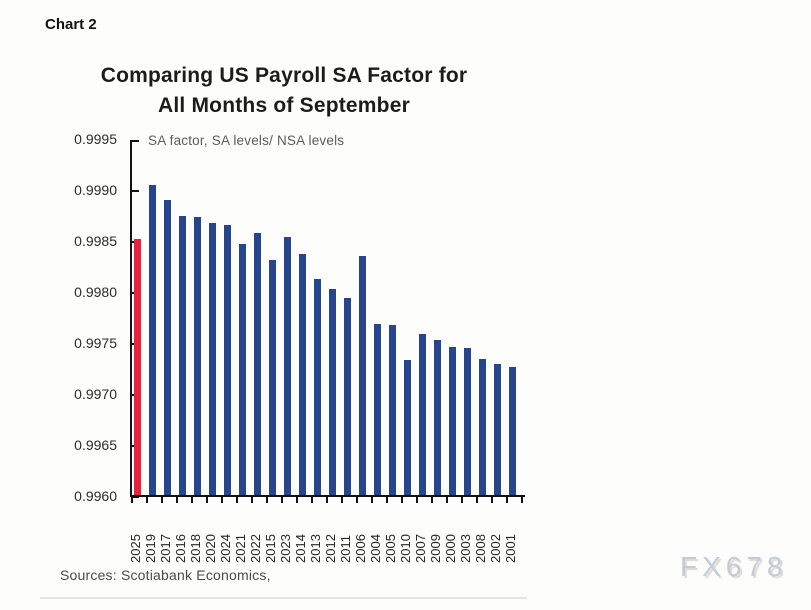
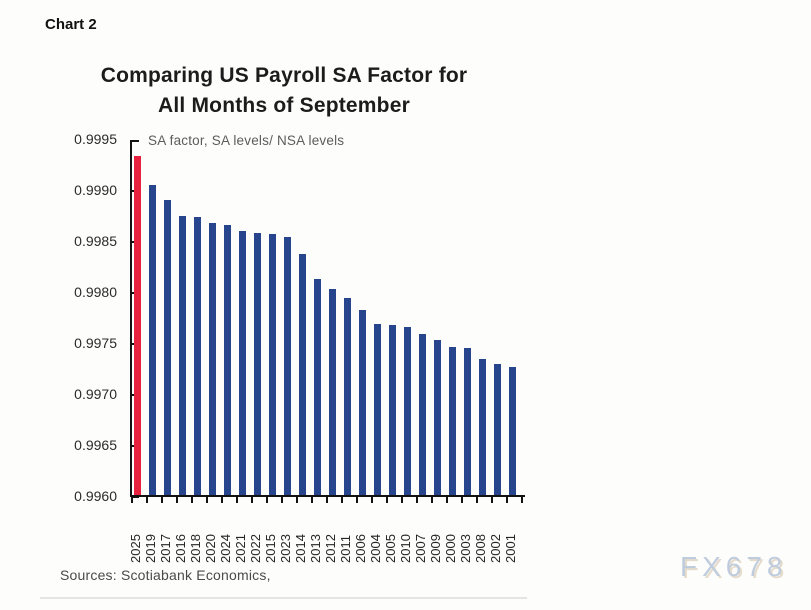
2025: 0.99851 -> 0.99932
2021: 0.99846 -> 0.99859
2015: 0.99830 -> 0.99856
2006: 0.99834 -> 0.99781
2010: 0.99732 -> 0.99765
